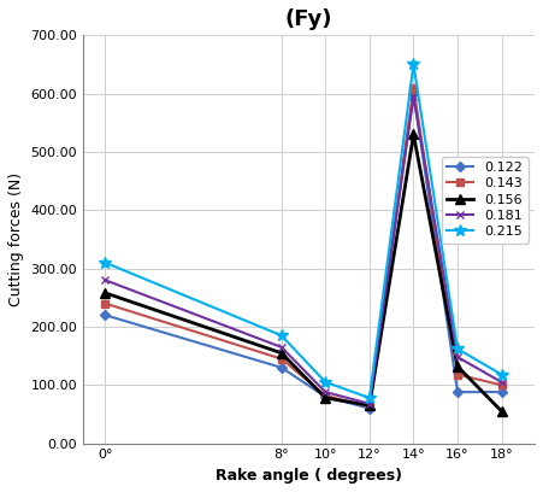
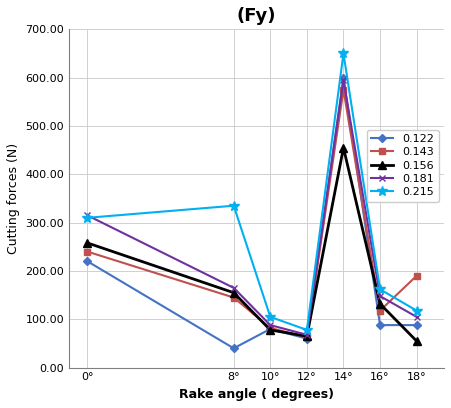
0.181/0°: 280 -> 315
0.122/8°: 130 -> 40
0.215/8°: 185 -> 335
0.143/14°: 610 -> 575
0.156/14°: 530 -> 455
0.143/18°: 100 -> 190
